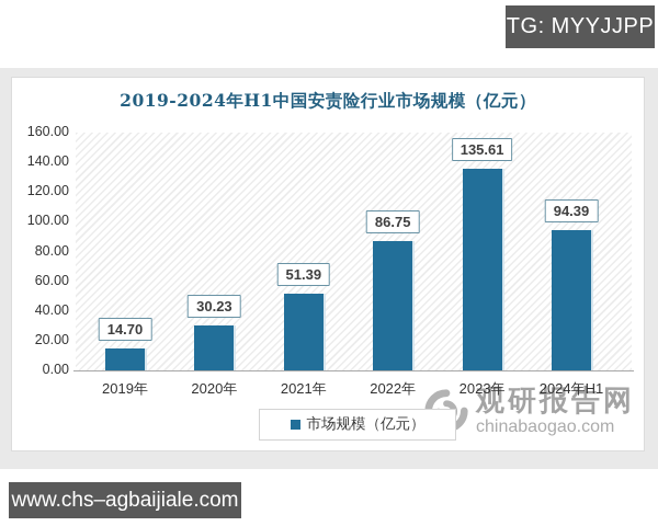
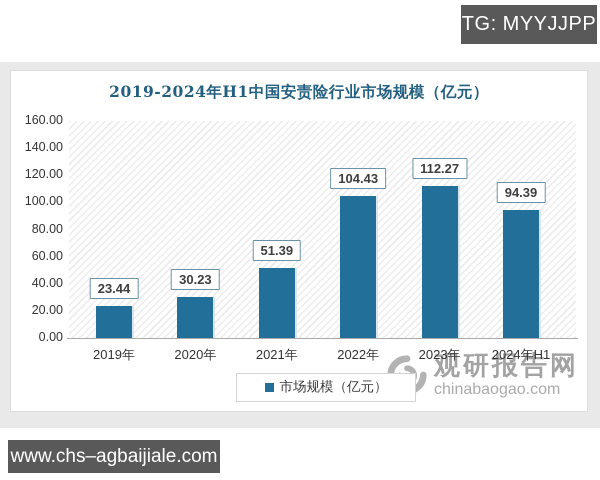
2019年: 14.70 -> 23.44
2022年: 86.75 -> 104.43
2023年: 135.61 -> 112.27
